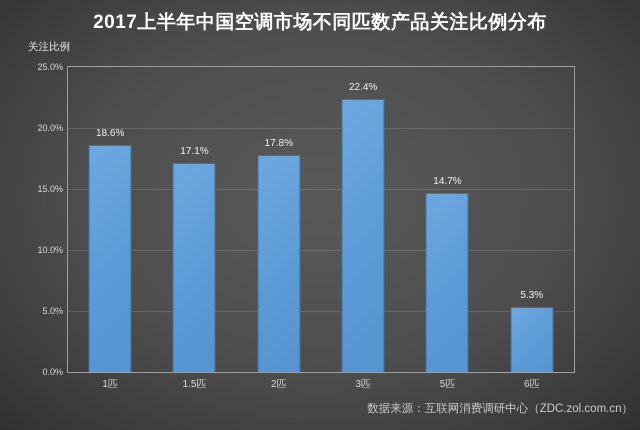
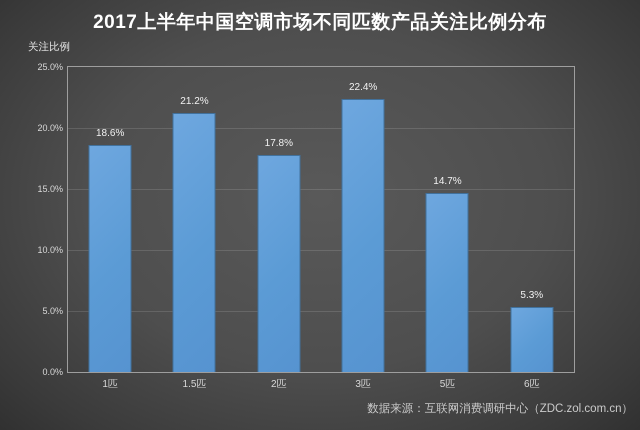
1.5匹: 17.1% -> 21.2%
